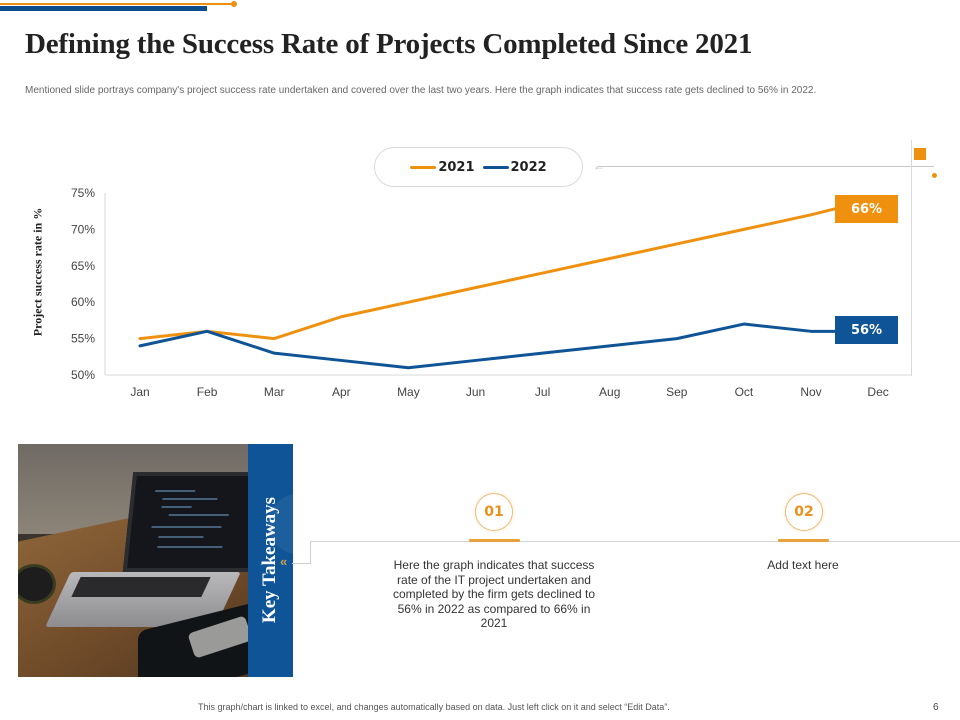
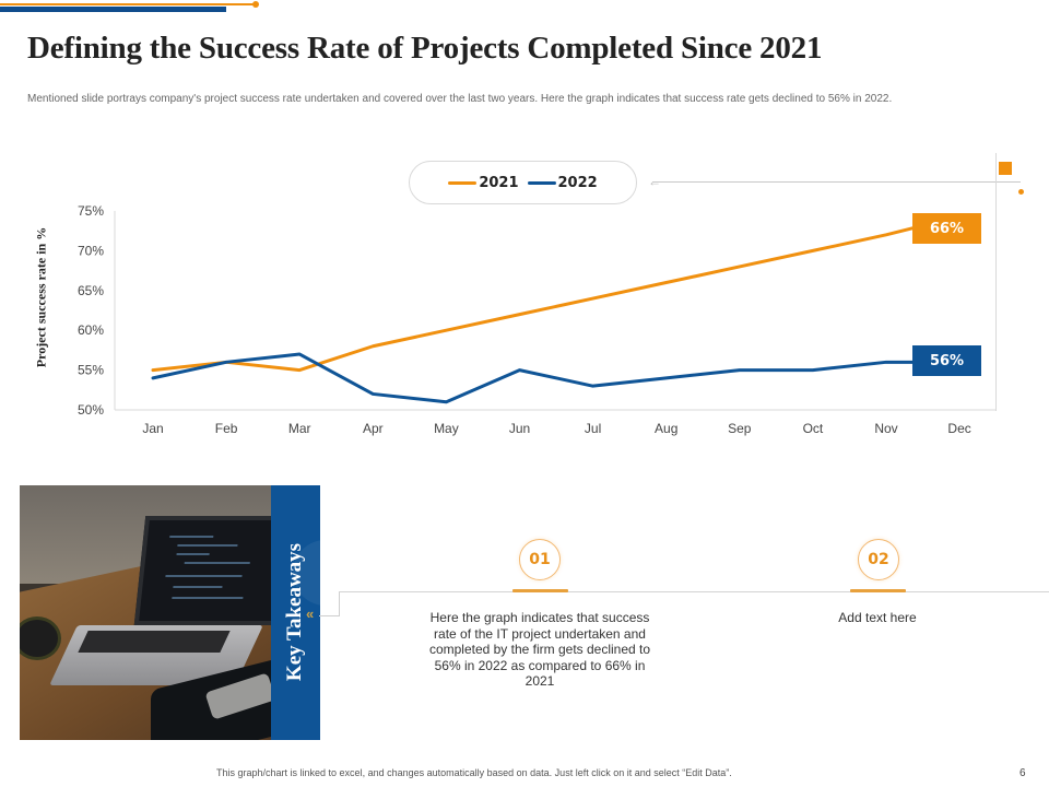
2022/Mar: 53% -> 57%
2022/Jun: 52% -> 55%
2022/Oct: 57% -> 55%
